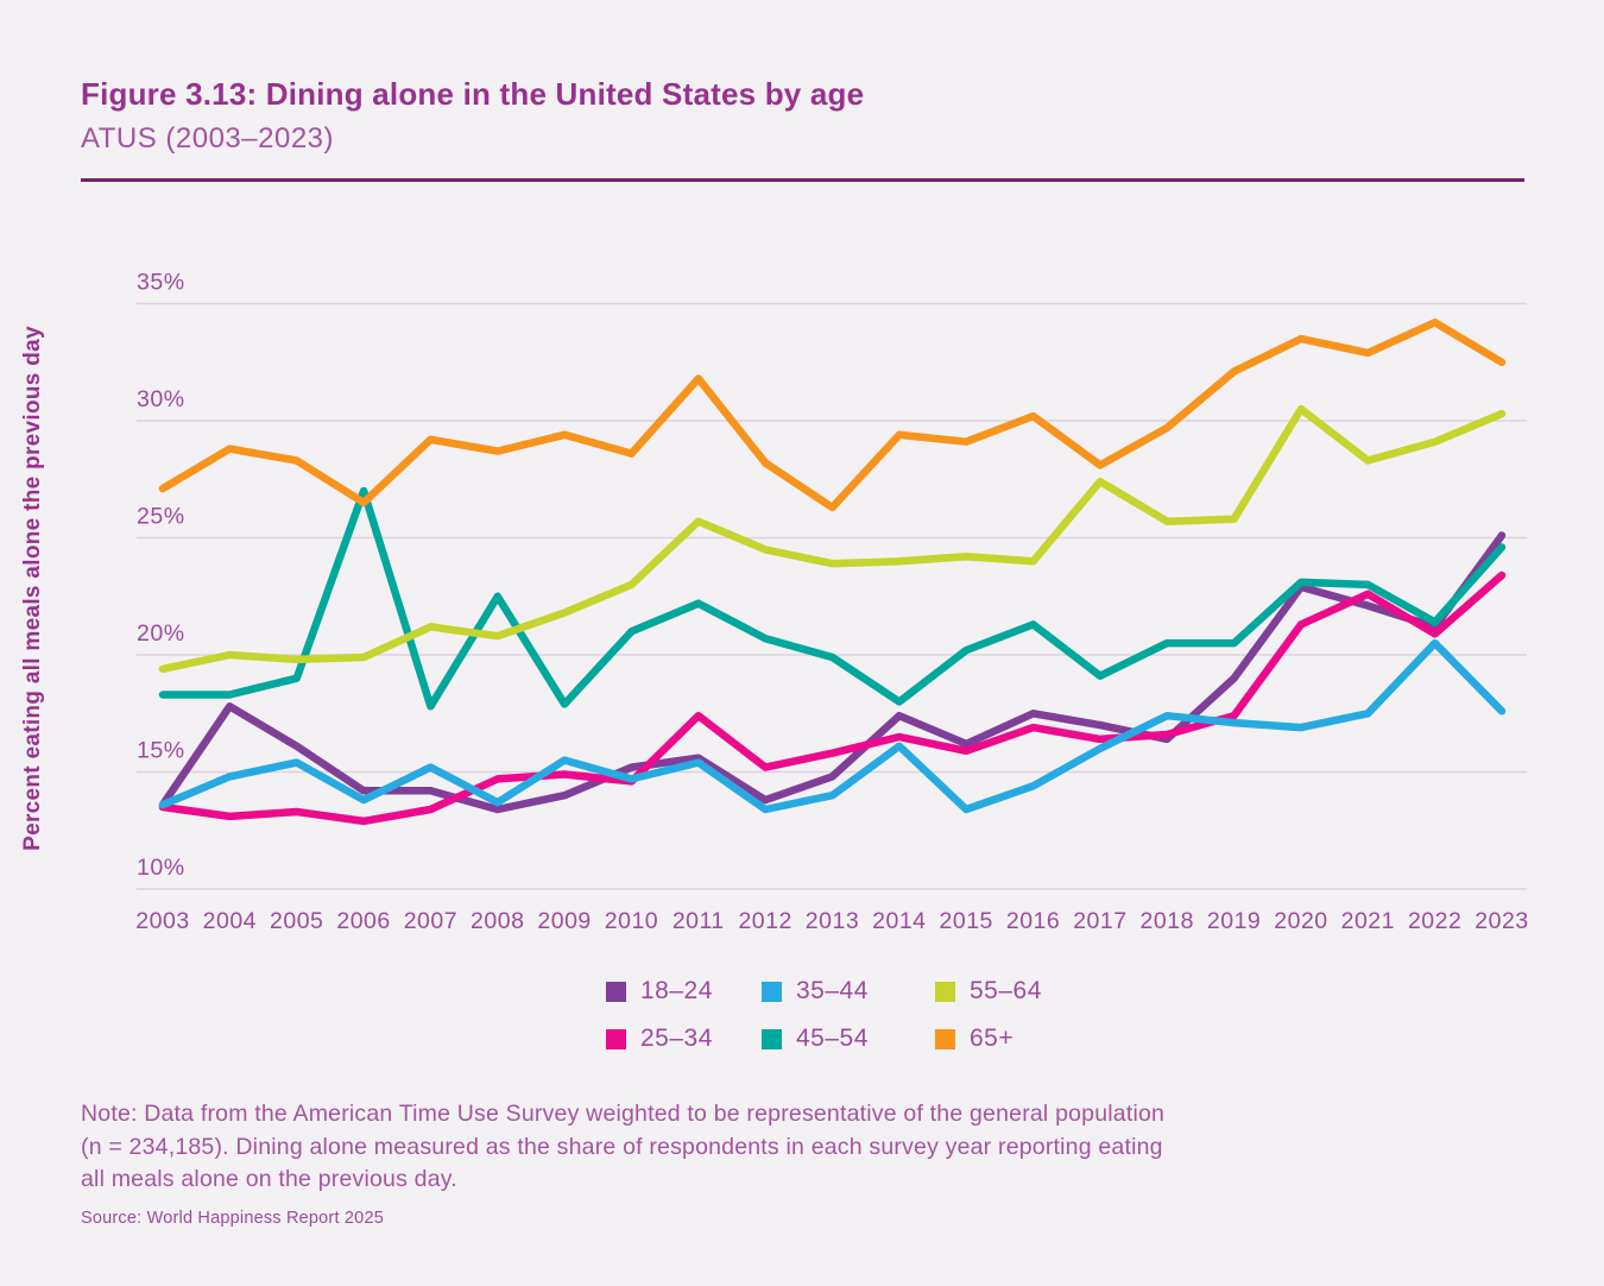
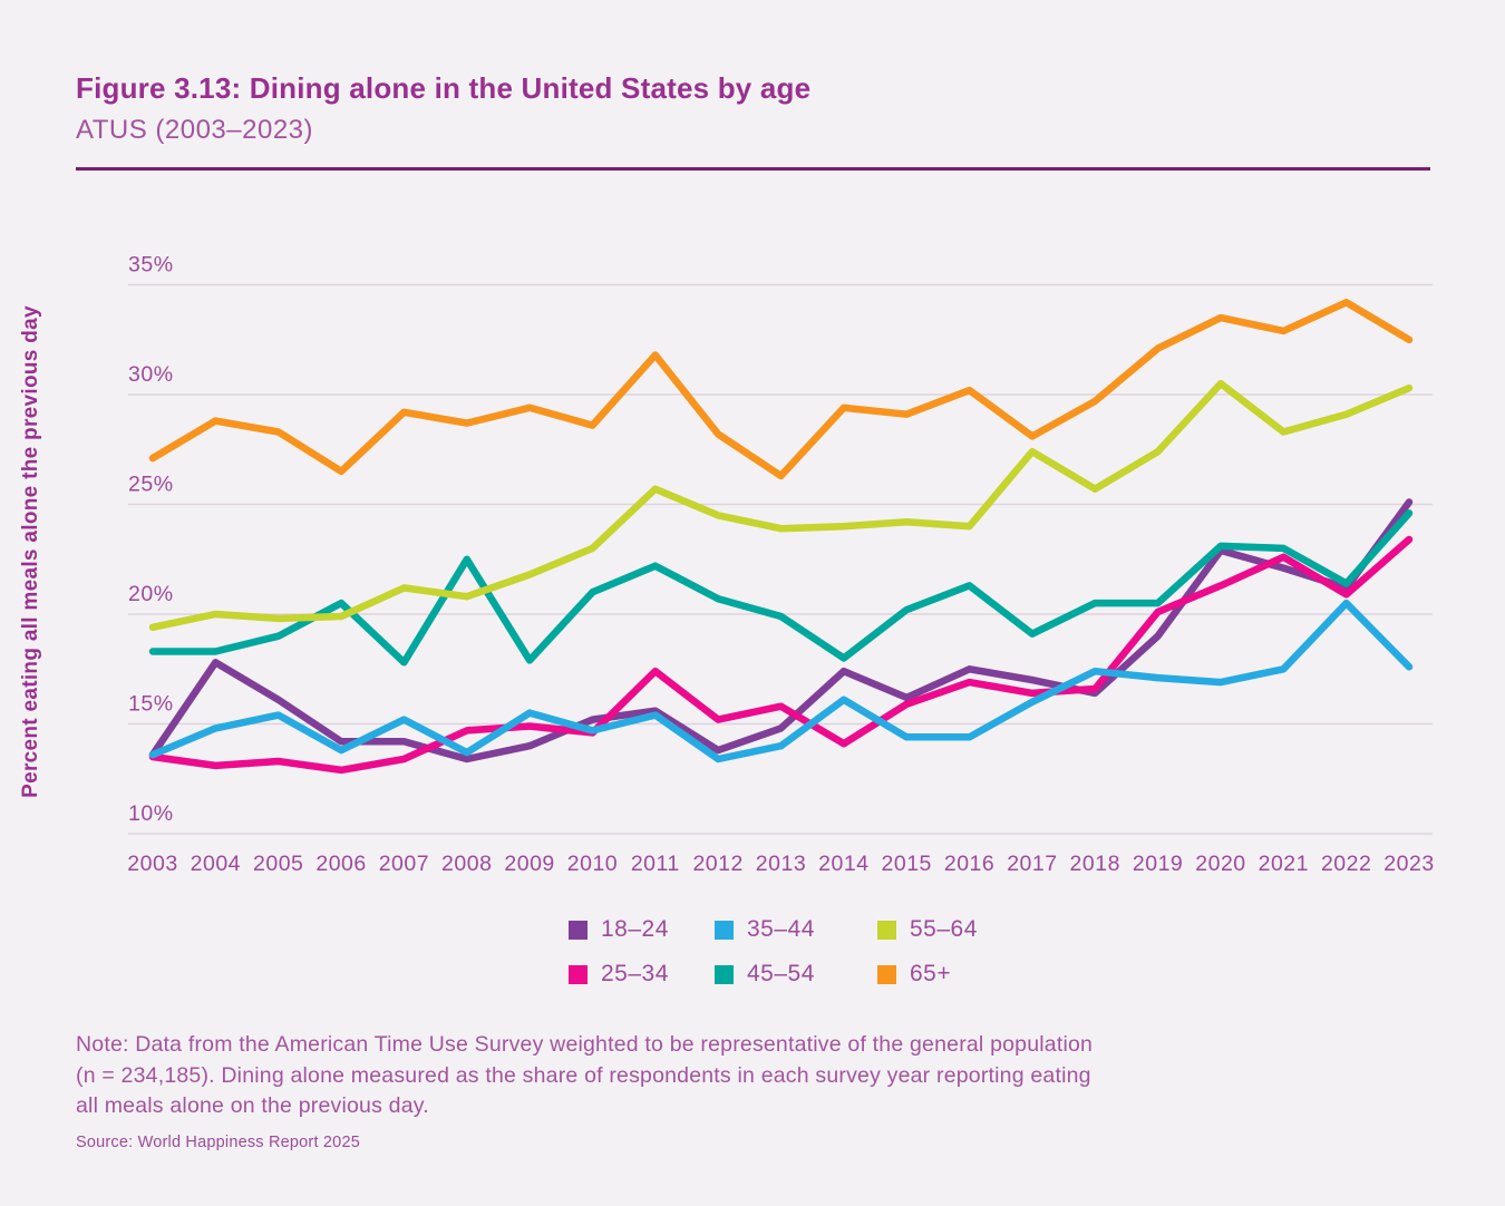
45–54/2006: 27.0% -> 20.5%
25–34/2014: 16.5% -> 14.1%
35–44/2015: 13.4% -> 14.4%
25–34/2019: 17.4% -> 20.1%
55–64/2019: 25.8% -> 27.4%
